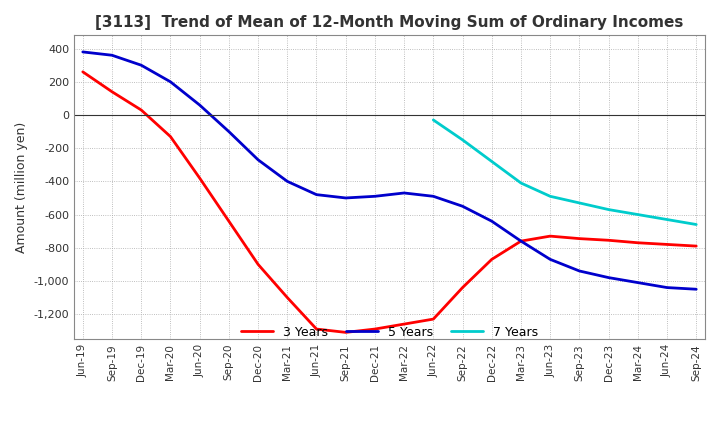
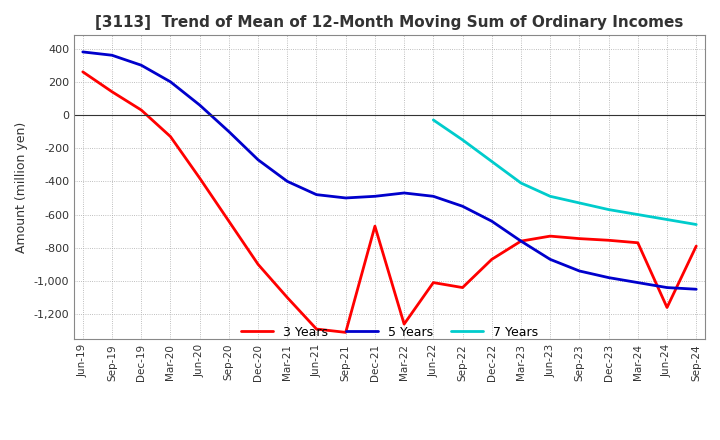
3 Years/Dec-21: -1,290 -> -670
3 Years/Jun-22: -1,230 -> -1,010
3 Years/Jun-24: -780 -> -1,160
